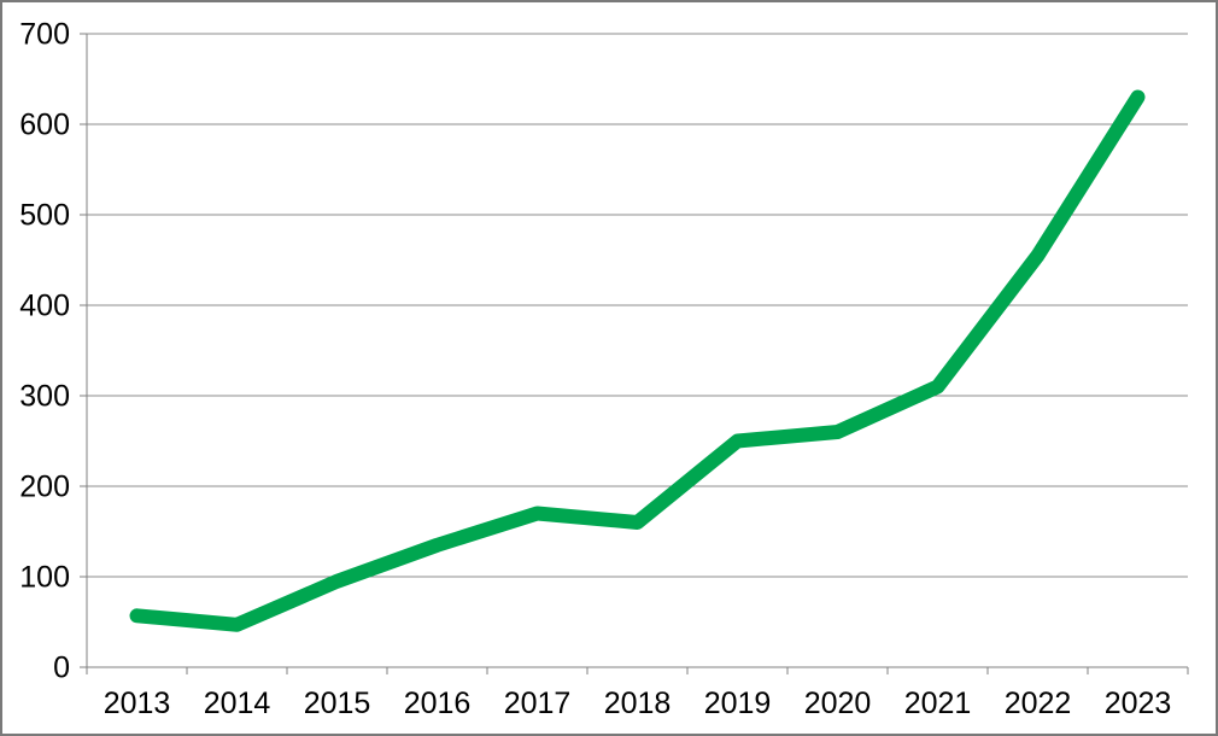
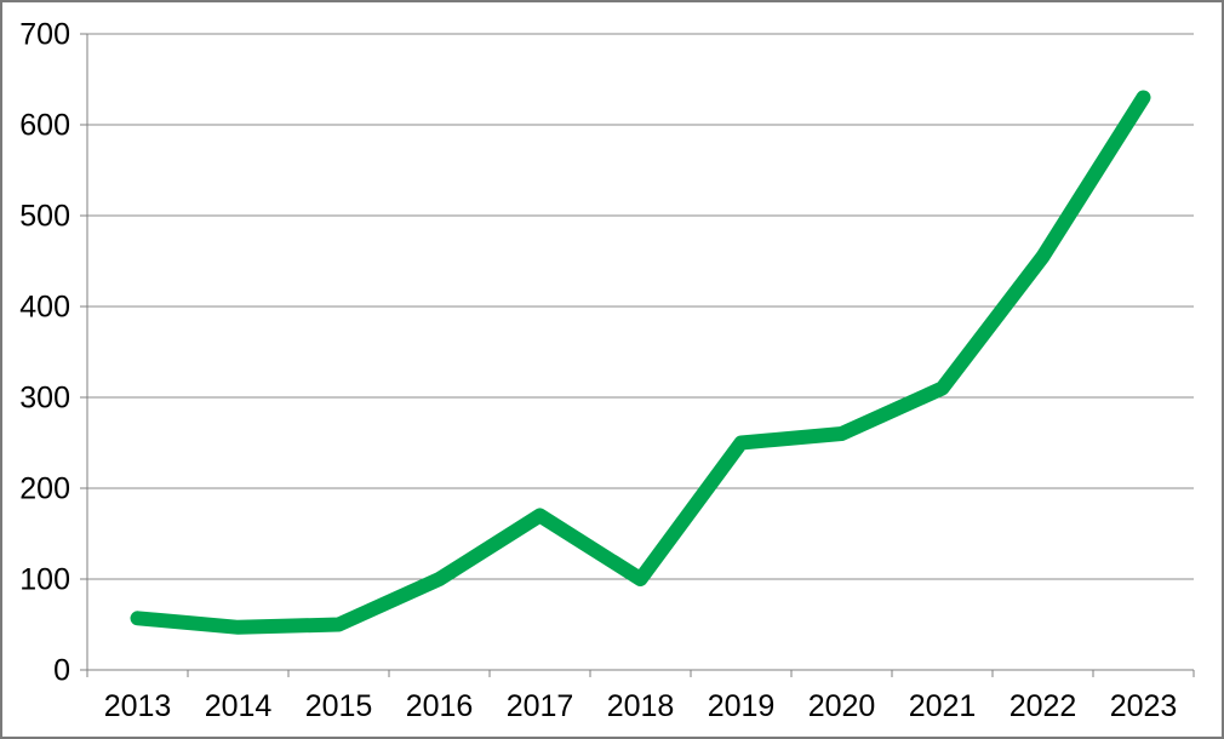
2015: 100 -> 50
2016: 140 -> 100
2018: 160 -> 100
